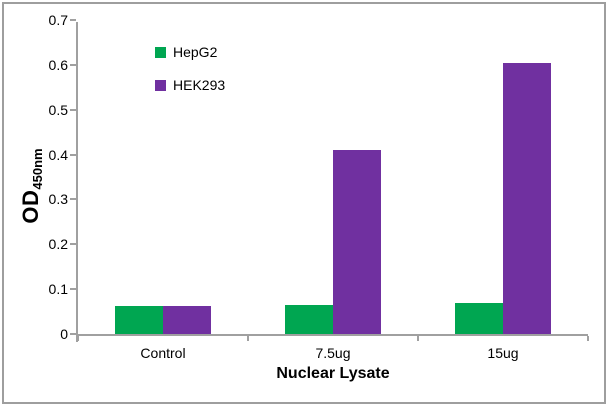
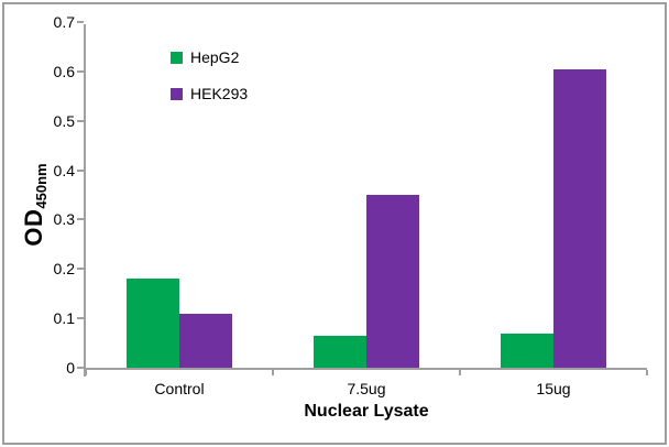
HepG2/Control: 0.06 -> 0.18
HEK293/Control: 0.06 -> 0.11
HEK293/7.5ug: 0.41 -> 0.35
